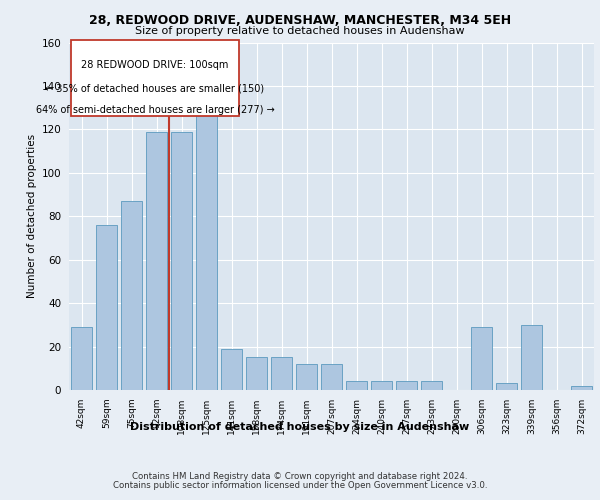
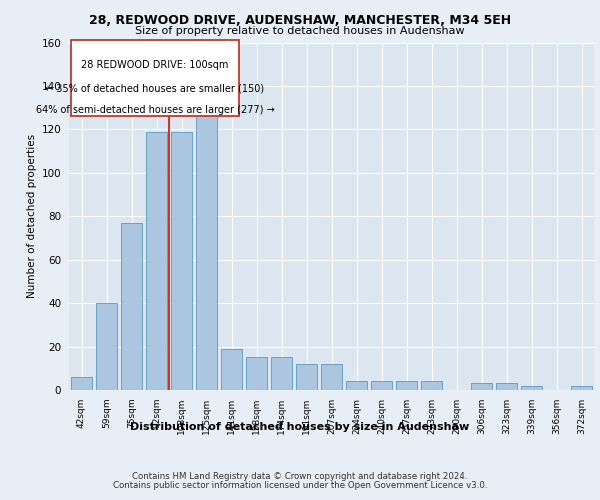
42sqm: 29 -> 6
59sqm: 76 -> 40
75sqm: 87 -> 77
306sqm: 29 -> 3
339sqm: 30 -> 2
